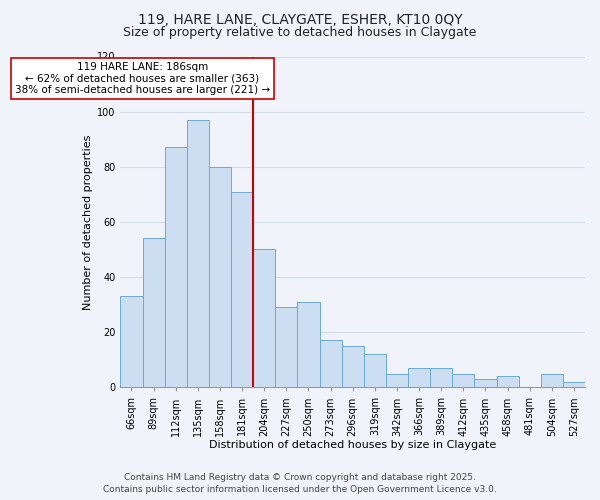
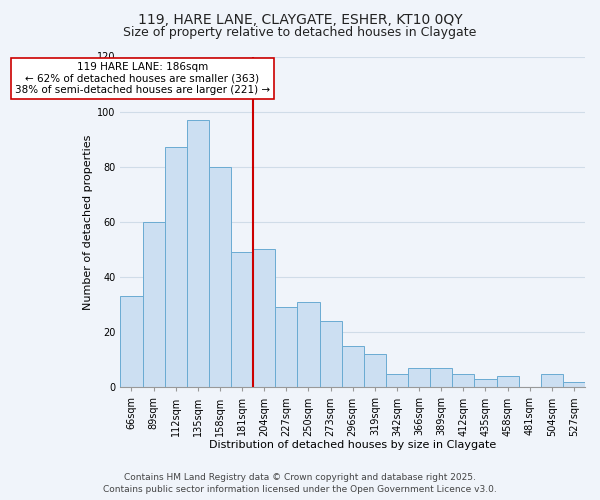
89sqm: 54 -> 60
181sqm: 71 -> 49
273sqm: 17 -> 24
